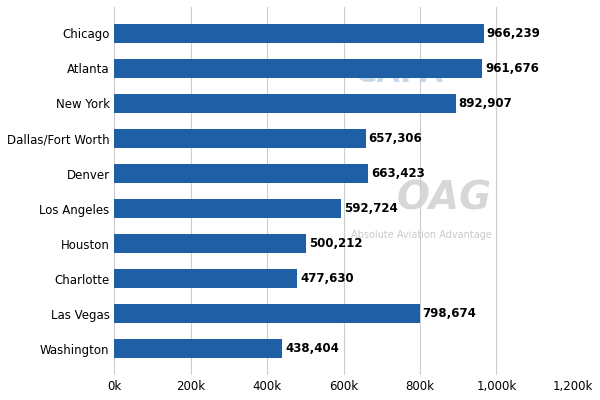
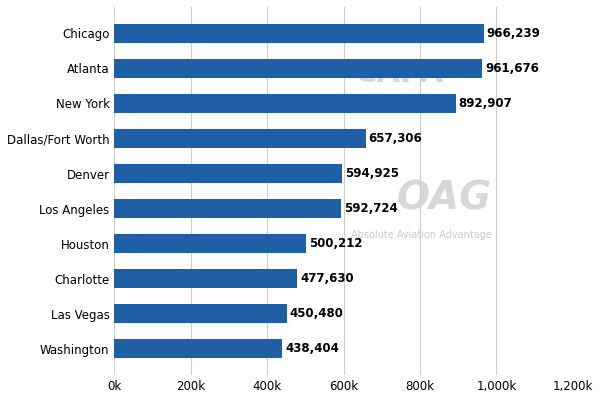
Denver: 663,423 -> 594,925
Las Vegas: 798,674 -> 450,480
